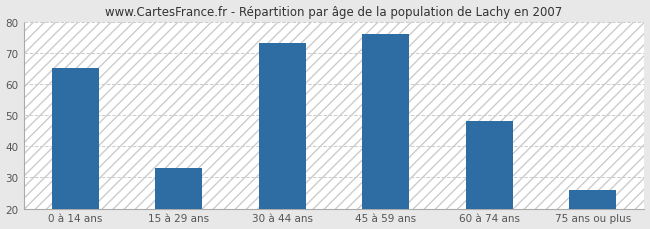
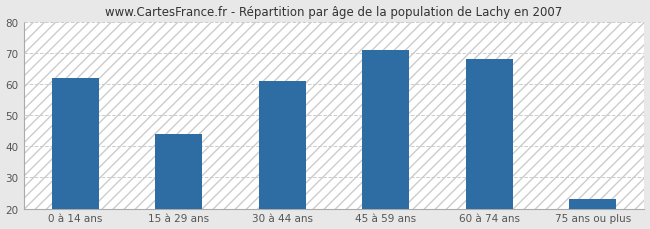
0 à 14 ans: 65 -> 62
15 à 29 ans: 33 -> 44
30 à 44 ans: 73 -> 61
45 à 59 ans: 76 -> 71
60 à 74 ans: 48 -> 68
75 ans ou plus: 26 -> 23
